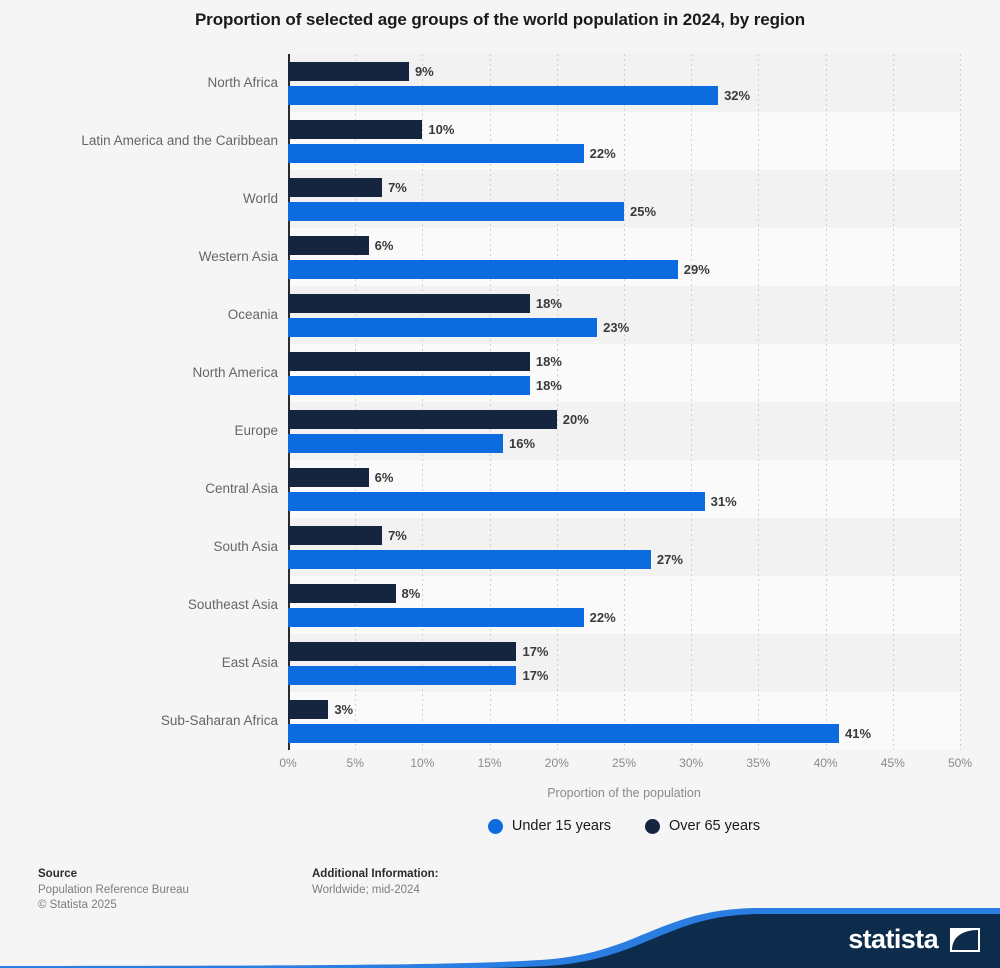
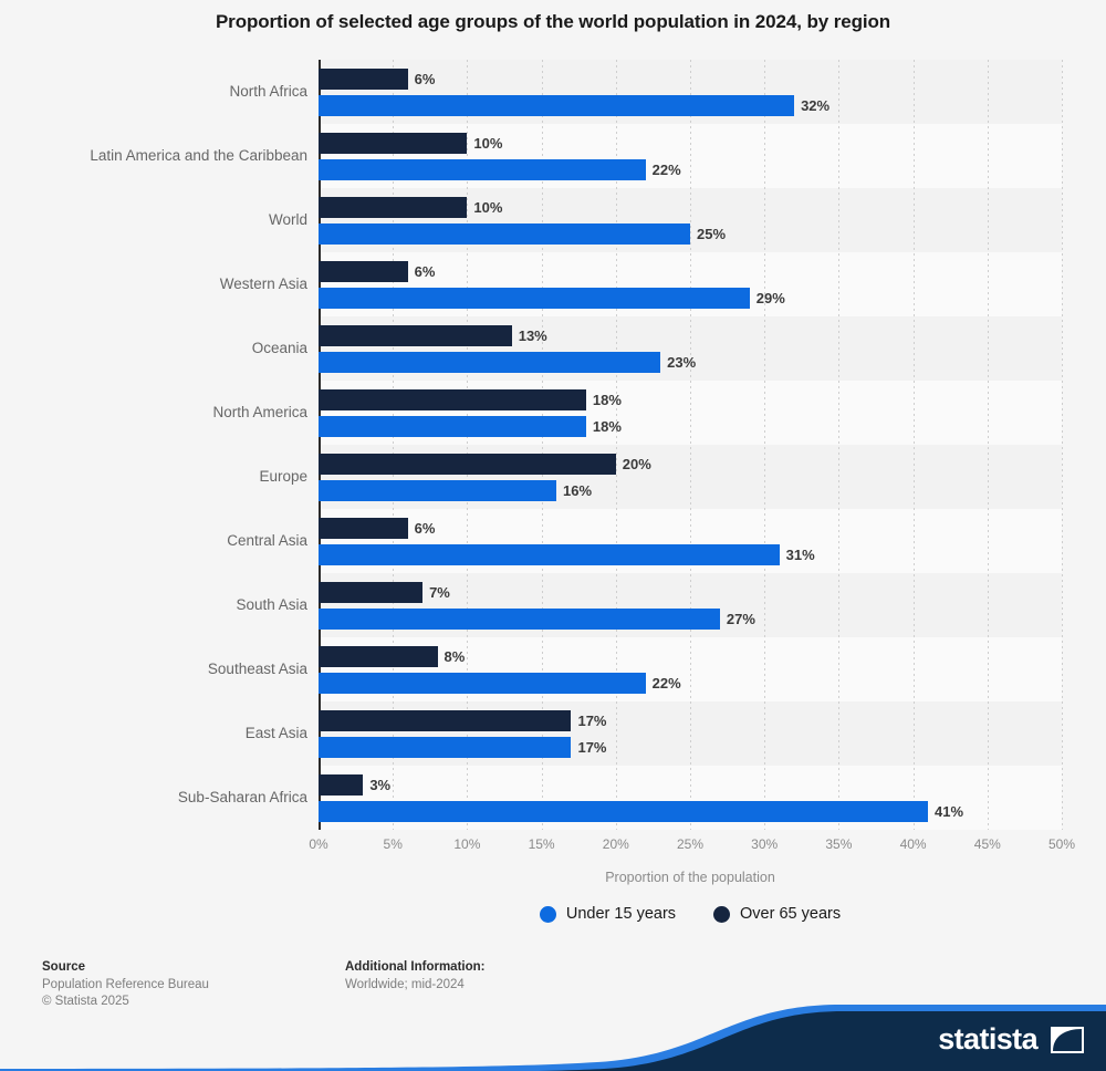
Over 65 years/North Africa: 9% -> 6%
Over 65 years/World: 7% -> 10%
Over 65 years/Oceania: 18% -> 13%
